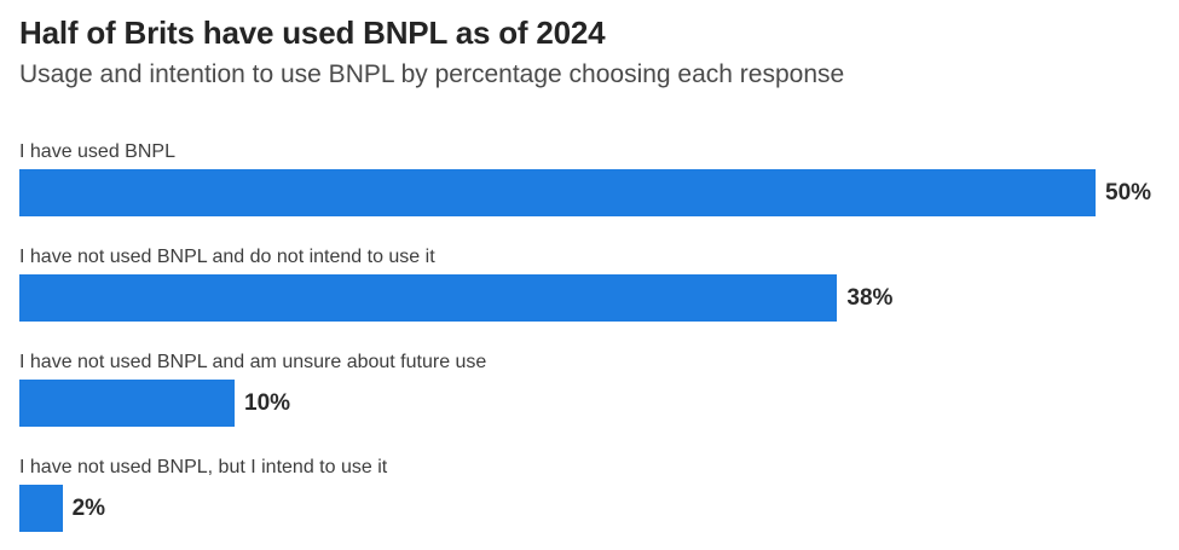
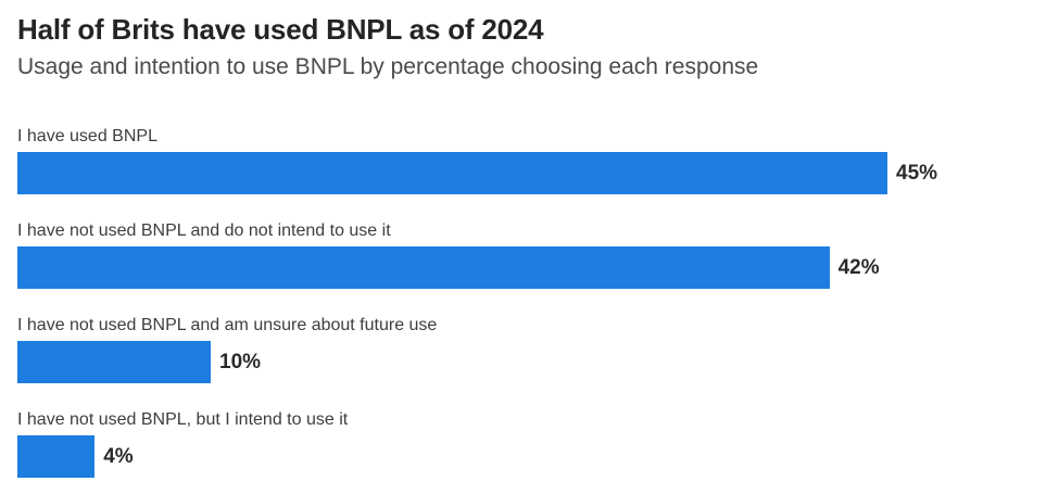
I have used BNPL: 50% -> 45%
I have not used BNPL and do not intend to use it: 38% -> 42%
I have not used BNPL, but I intend to use it: 2% -> 4%
